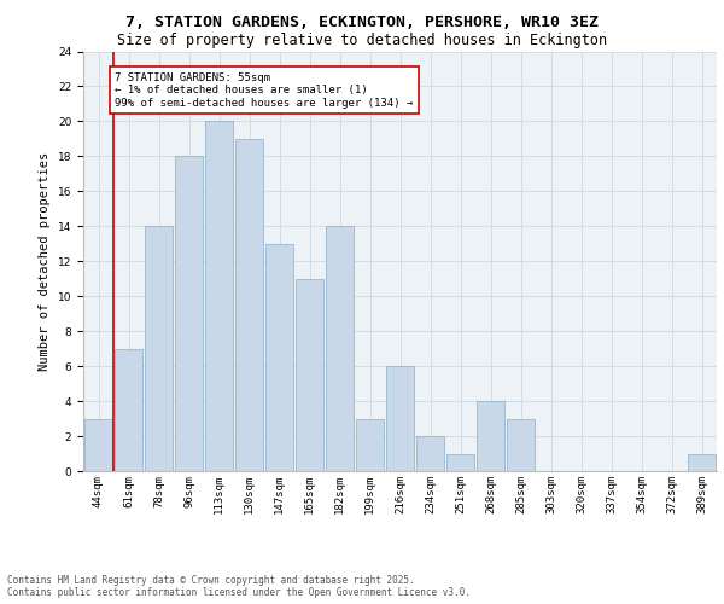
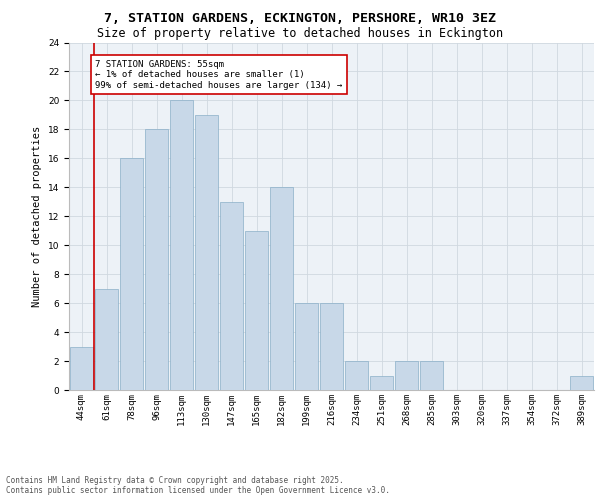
78sqm: 14 -> 16
199sqm: 3 -> 6
268sqm: 4 -> 2
285sqm: 3 -> 2
